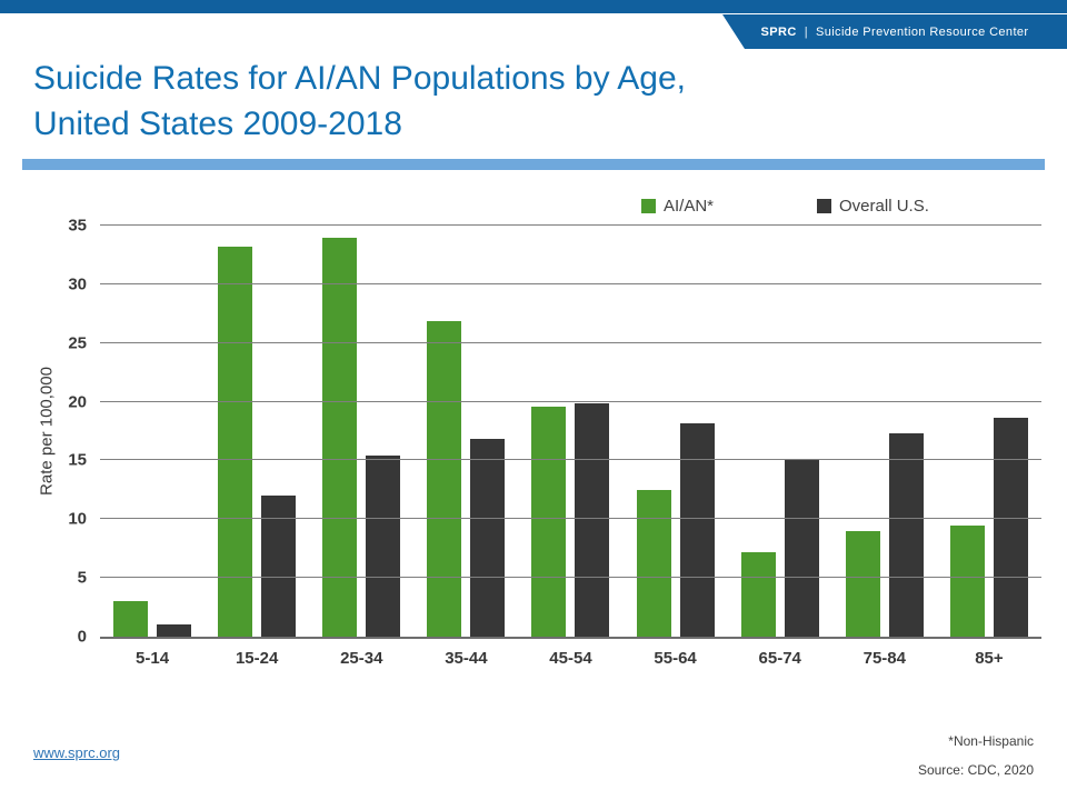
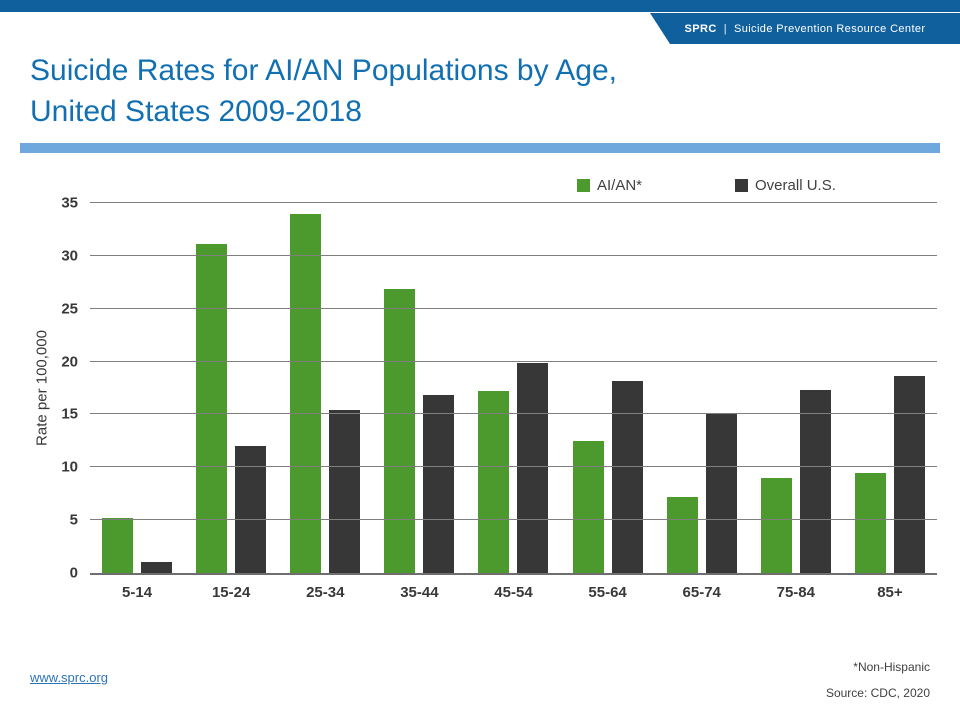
AI/AN*/5-14: 3.0 -> 5.2
AI/AN*/15-24: 33.2 -> 31.1
AI/AN*/45-54: 19.6 -> 17.2
